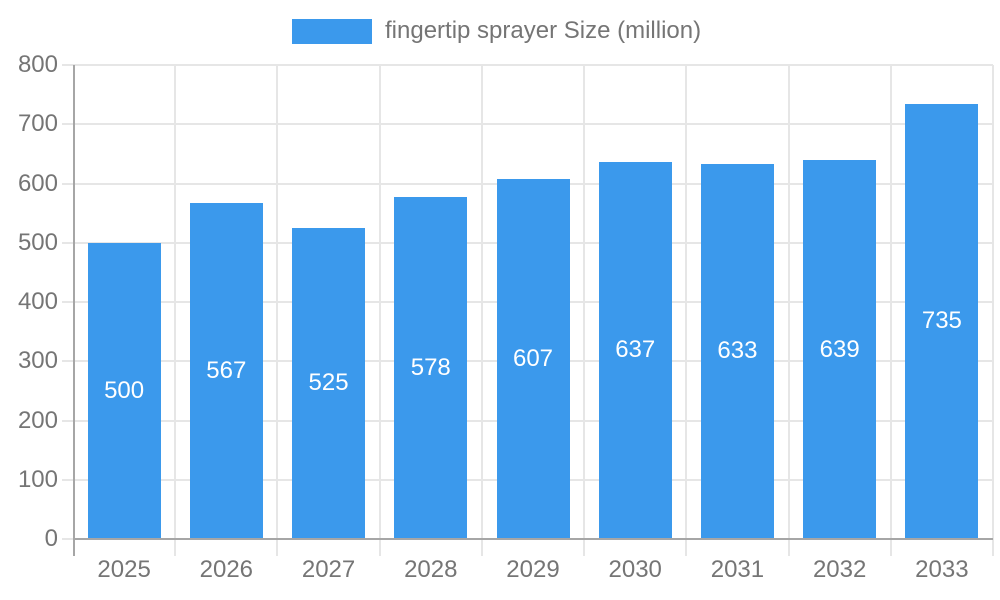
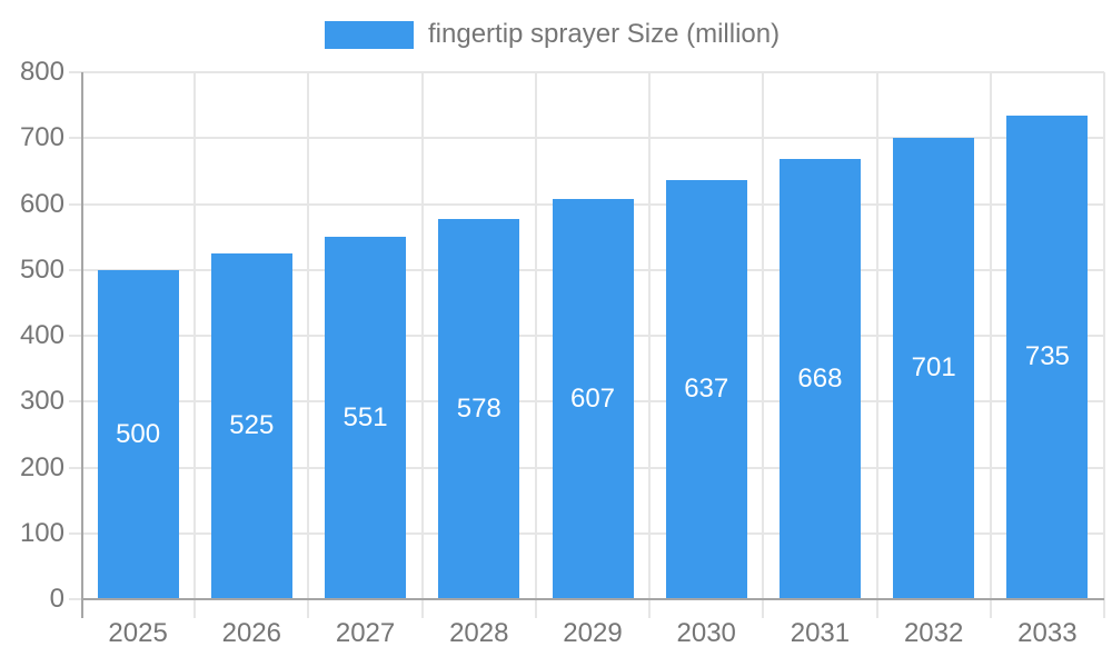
2026: 567 -> 525
2027: 525 -> 551
2031: 633 -> 668
2032: 639 -> 701
